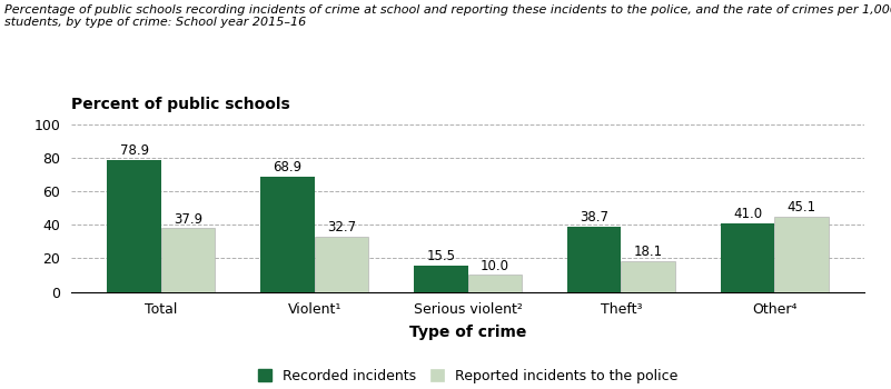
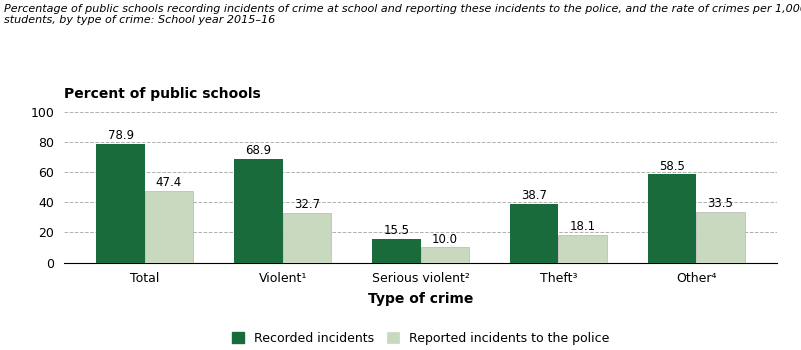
Reported incidents to the police/Total: 37.9 -> 47.4
Recorded incidents/Other⁴: 41.0 -> 58.5
Reported incidents to the police/Other⁴: 45.1 -> 33.5
